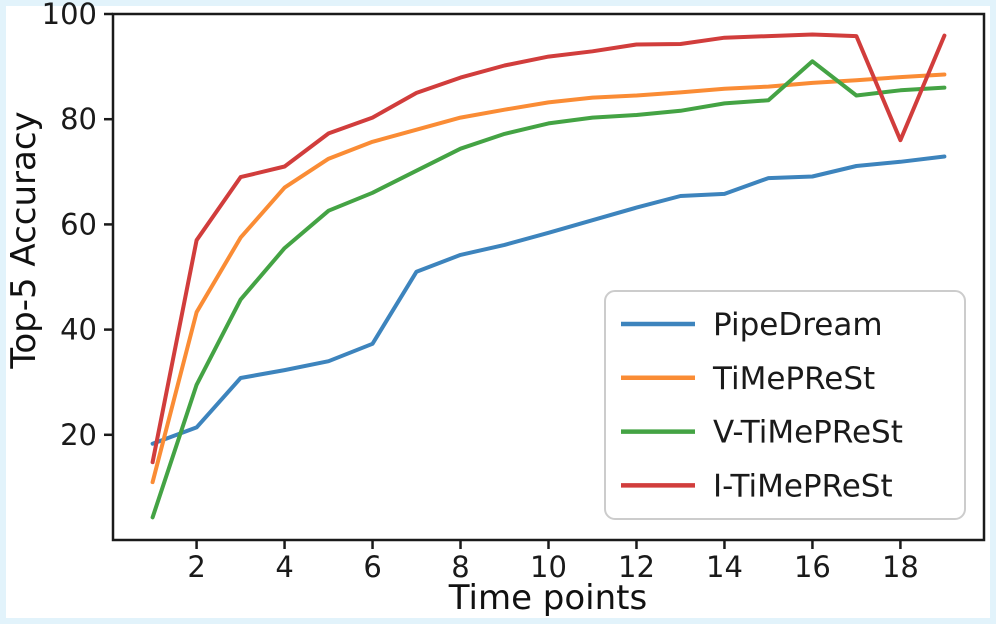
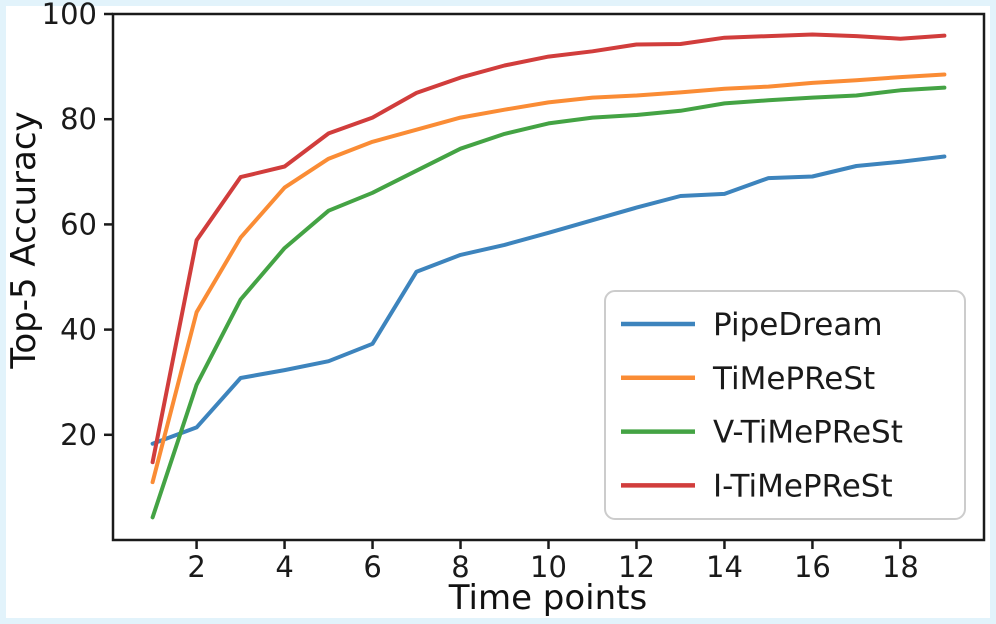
V-TiMePReSt/16: 91 -> 84
I-TiMePReSt/18: 76 -> 95
